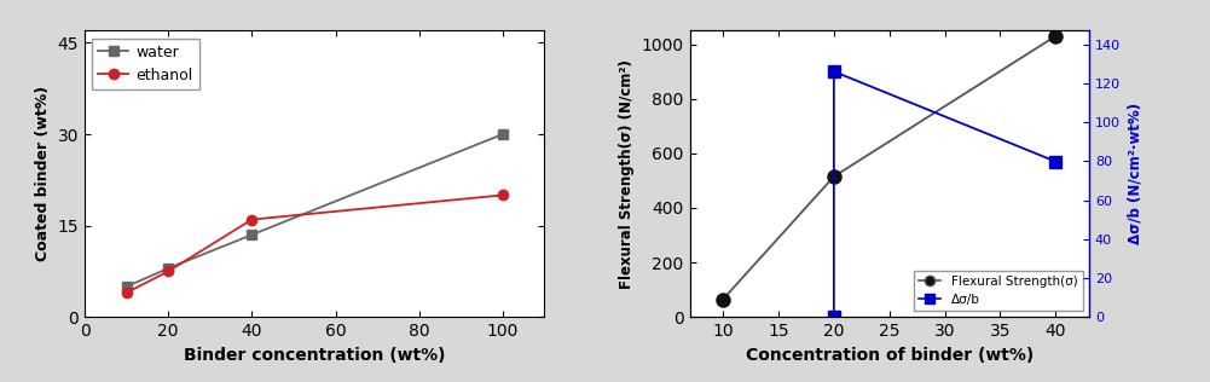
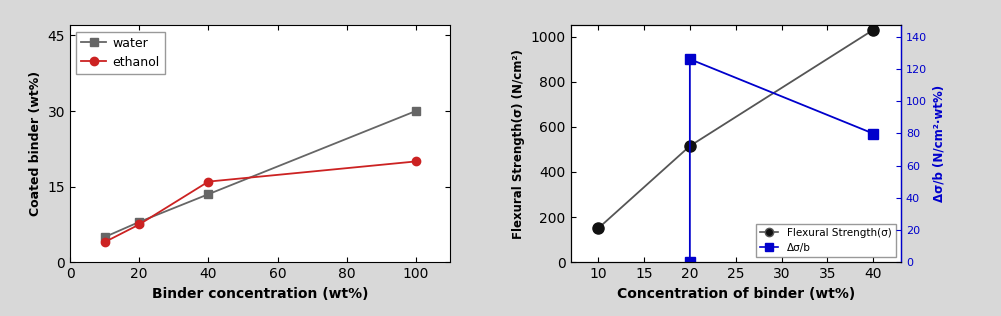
Flexural Strength(σ)/10: 65 -> 150
